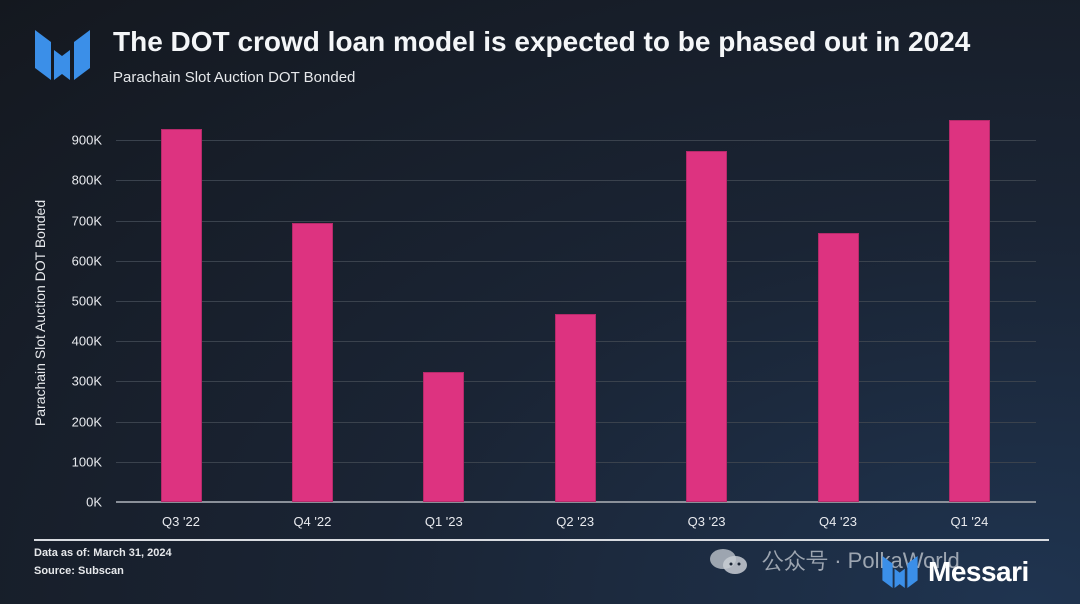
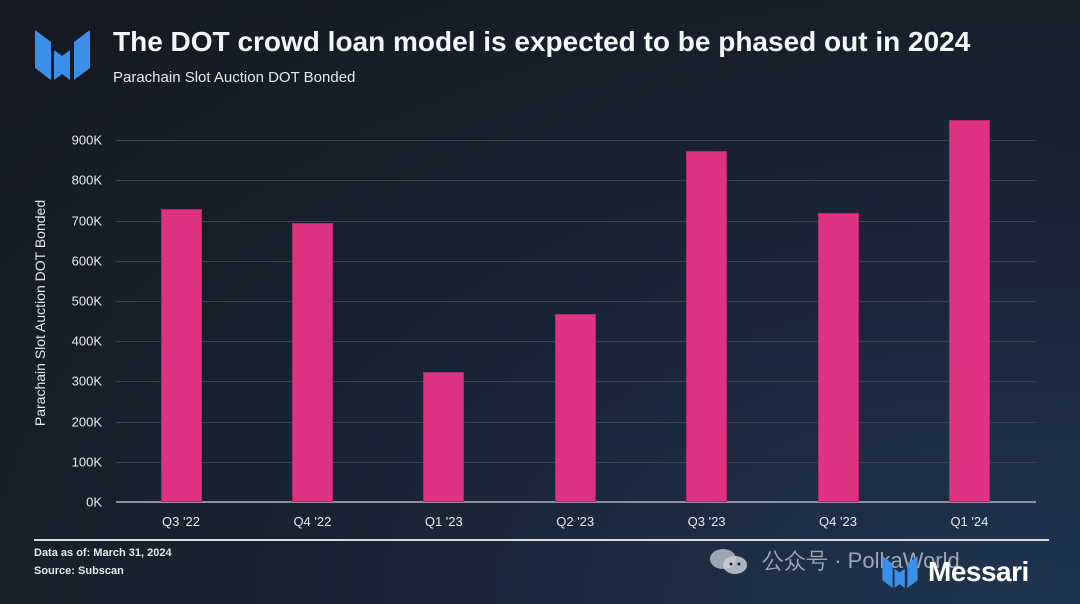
Q3 '22: 930K -> 730K
Q4 '23: 670K -> 720K
